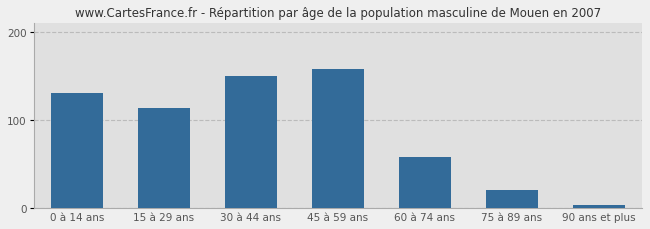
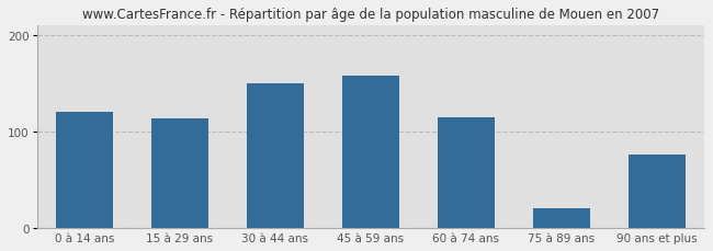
0 à 14 ans: 130 -> 120
60 à 74 ans: 58 -> 114
90 ans et plus: 3 -> 76
